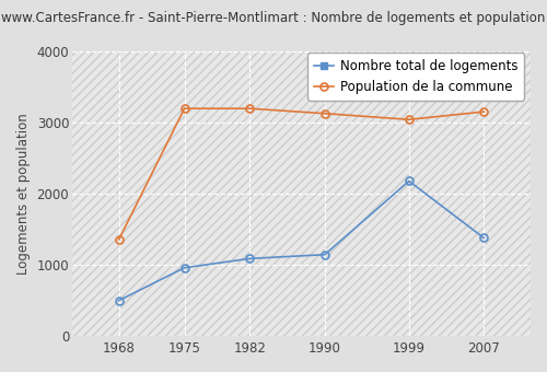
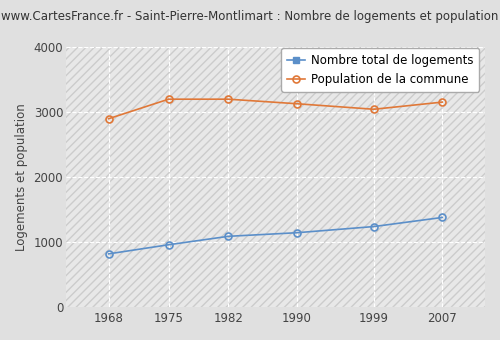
Nombre total de logements/1968: 500 -> 820
Population de la commune/1968: 1360 -> 2900
Nombre total de logements/1999: 2180 -> 1240
